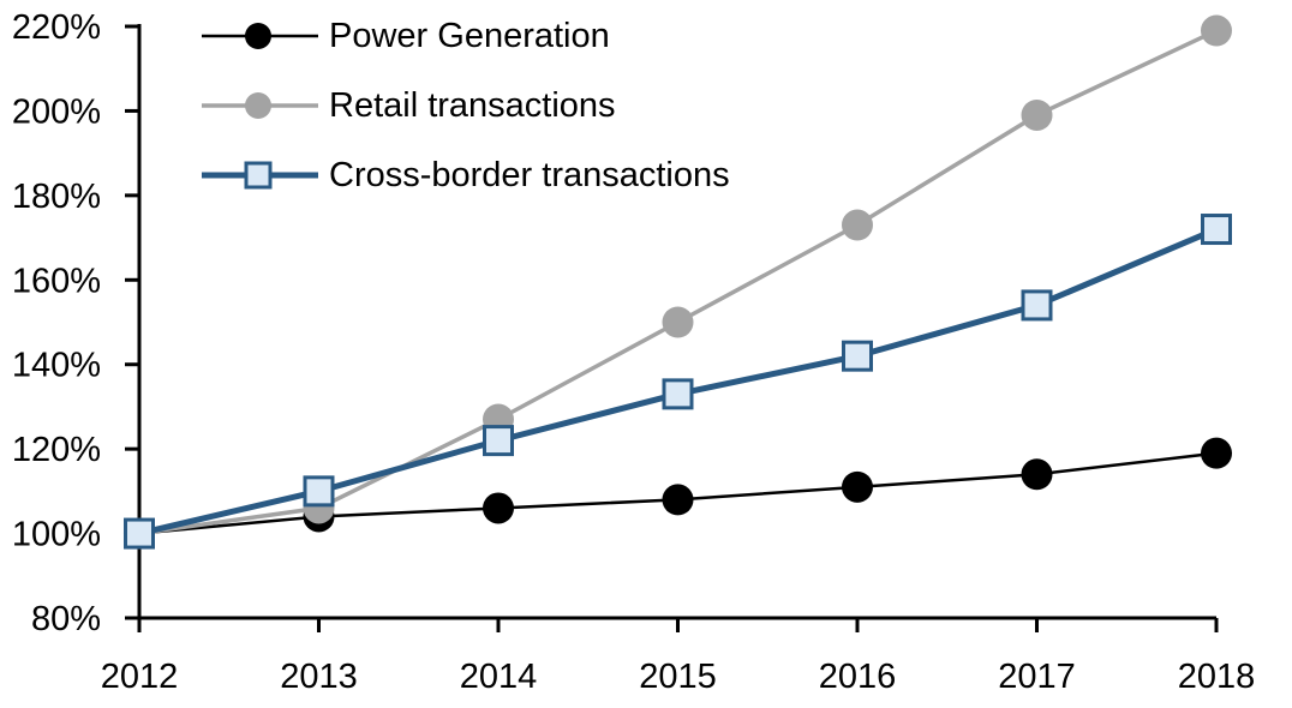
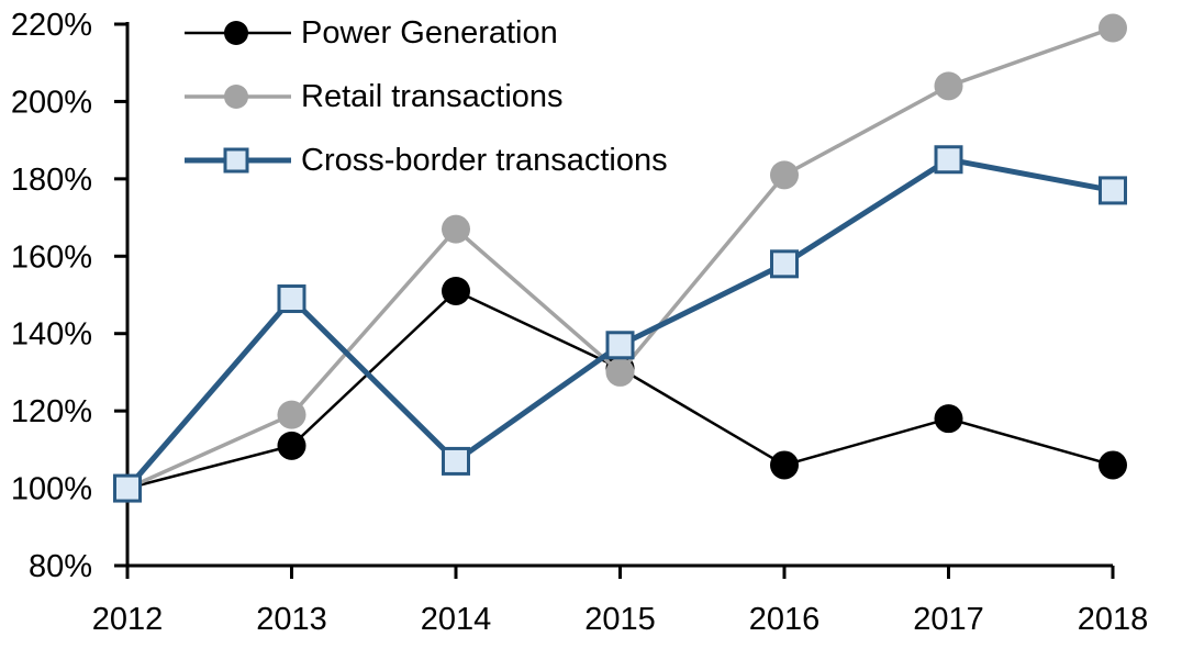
Power Generation/2013: 104% -> 111%
Retail transactions/2013: 106% -> 119%
Cross-border transactions/2013: 110% -> 149%
Power Generation/2014: 106% -> 151%
Retail transactions/2014: 127% -> 167%
Cross-border transactions/2014: 122% -> 107%
Power Generation/2015: 108% -> 131%
Retail transactions/2015: 150% -> 130%
Cross-border transactions/2015: 133% -> 137%
Power Generation/2016: 111% -> 106%
Retail transactions/2016: 173% -> 181%
Cross-border transactions/2016: 142% -> 158%
Power Generation/2017: 114% -> 118%
Retail transactions/2017: 199% -> 204%
Cross-border transactions/2017: 154% -> 185%
Power Generation/2018: 119% -> 106%
Cross-border transactions/2018: 172% -> 177%
